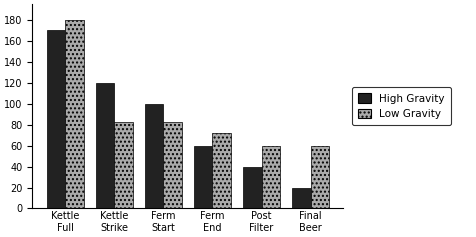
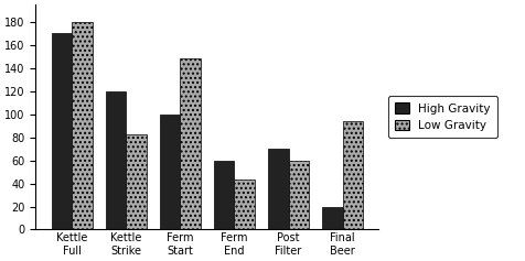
Low Gravity/Ferm Start: 83 -> 148
Low Gravity/Ferm End: 72 -> 43
High Gravity/Post Filter: 40 -> 70
Low Gravity/Final Beer: 60 -> 94
